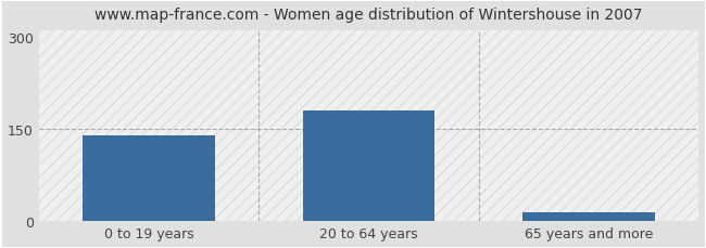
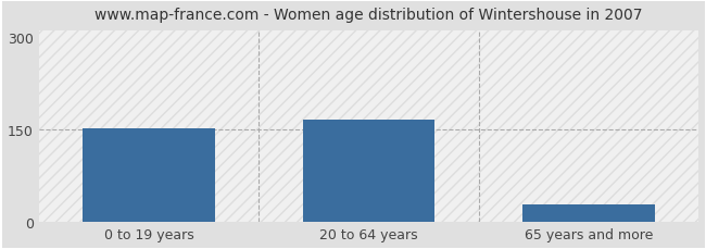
0 to 19 years: 140 -> 152
20 to 64 years: 180 -> 166
65 years and more: 15 -> 28
